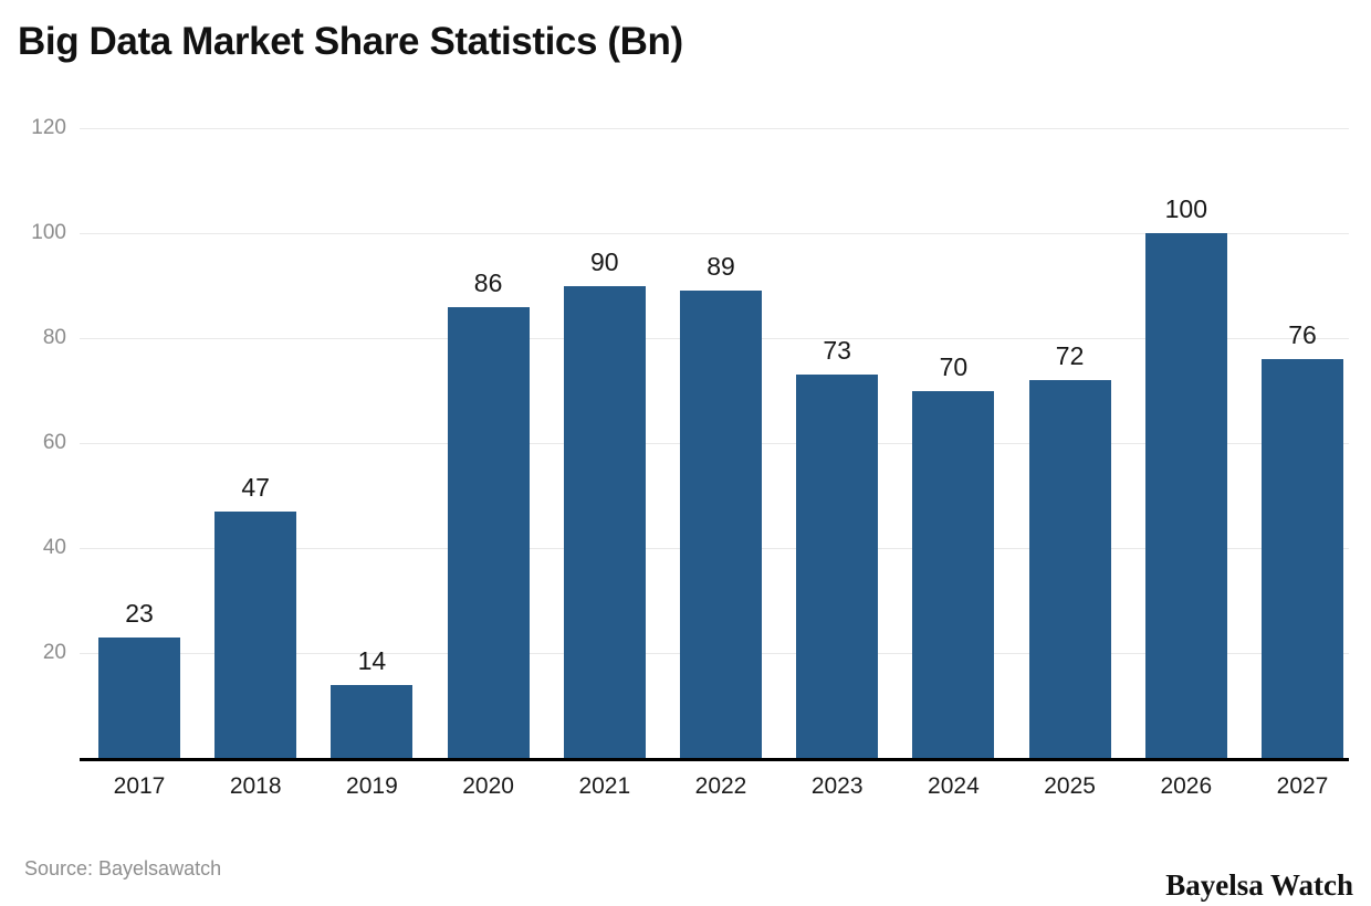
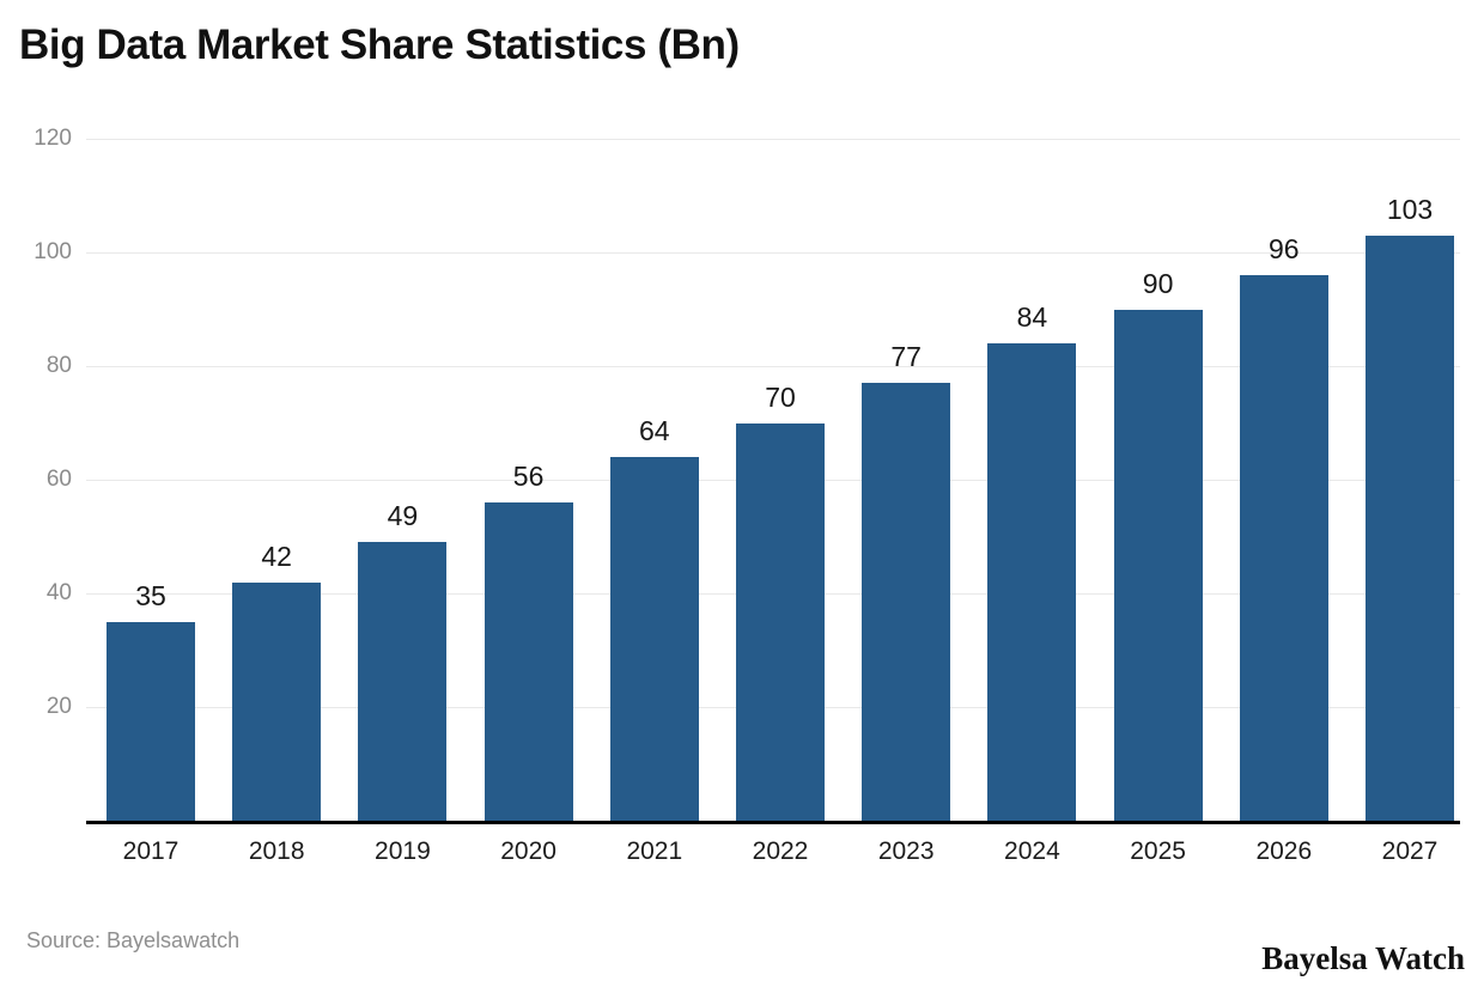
2017: 23 -> 35
2018: 47 -> 42
2019: 14 -> 49
2020: 86 -> 56
2021: 90 -> 64
2022: 89 -> 70
2023: 73 -> 77
2024: 70 -> 84
2025: 72 -> 90
2026: 100 -> 96
2027: 76 -> 103
